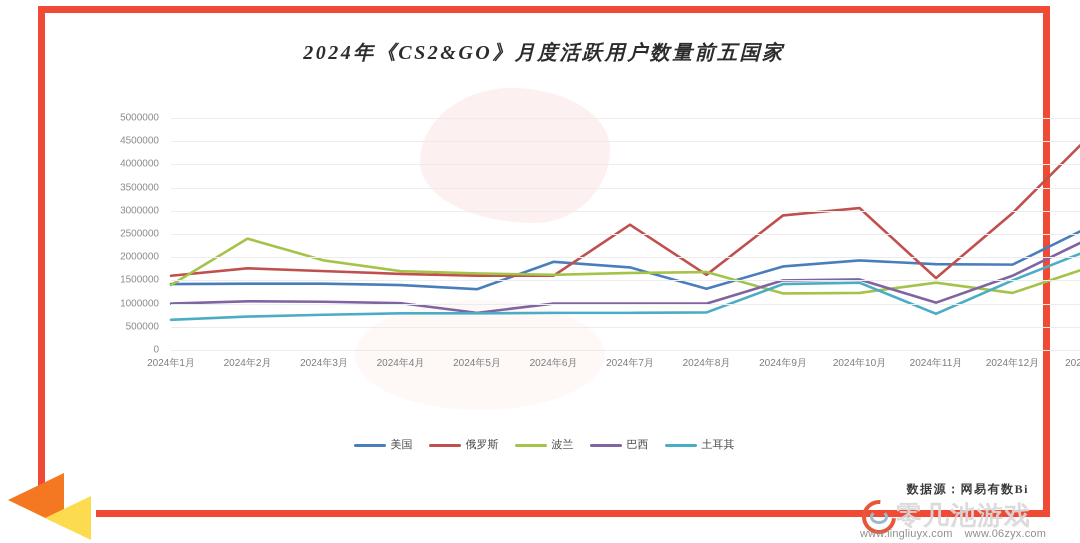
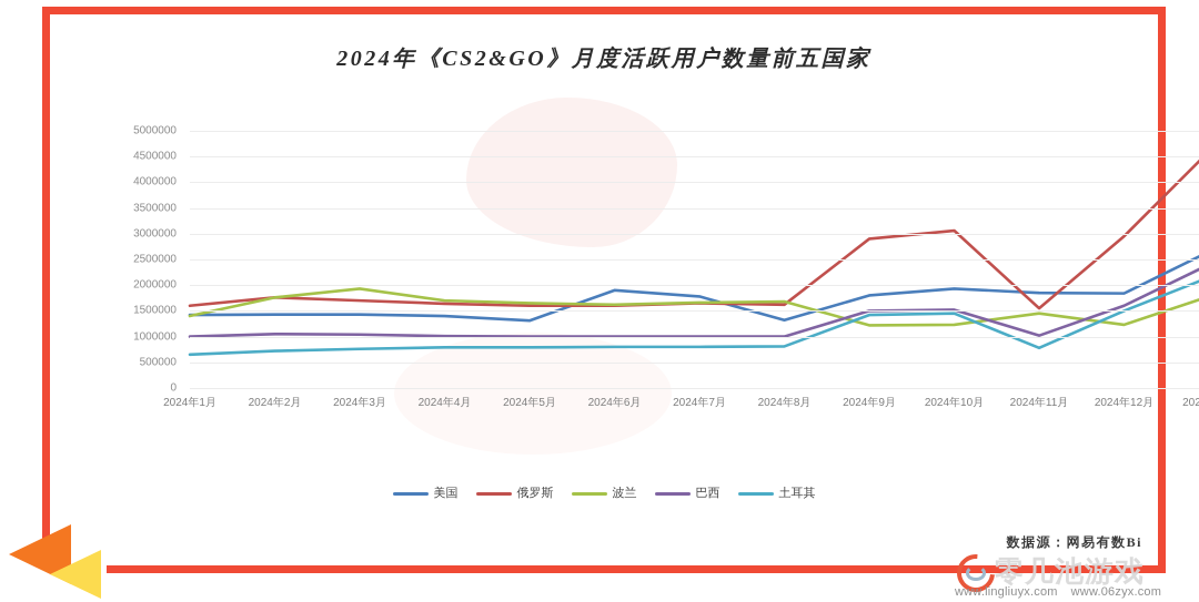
波兰/2024年2月: 2400000 -> 1800000
巴西/2024年5月: 800000 -> 1000000
俄罗斯/2024年7月: 2700000 -> 1600000
